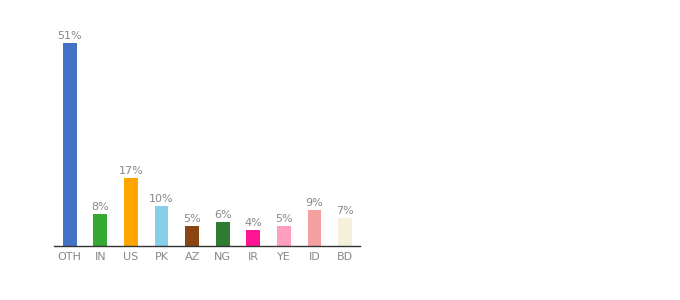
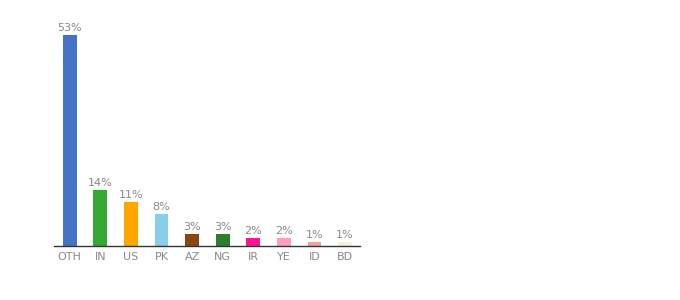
OTH: 51% -> 53%
IN: 8% -> 14%
US: 17% -> 11%
PK: 10% -> 8%
AZ: 5% -> 3%
NG: 6% -> 3%
IR: 4% -> 2%
YE: 5% -> 2%
ID: 9% -> 1%
BD: 7% -> 1%
